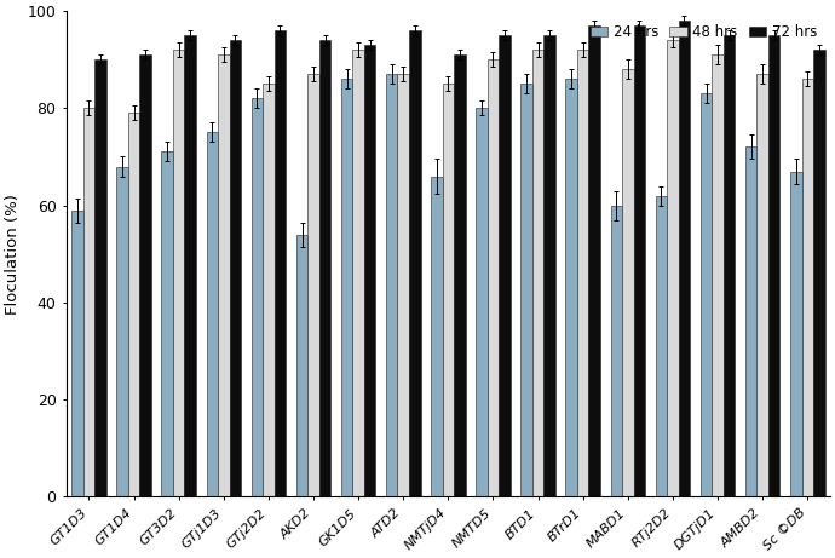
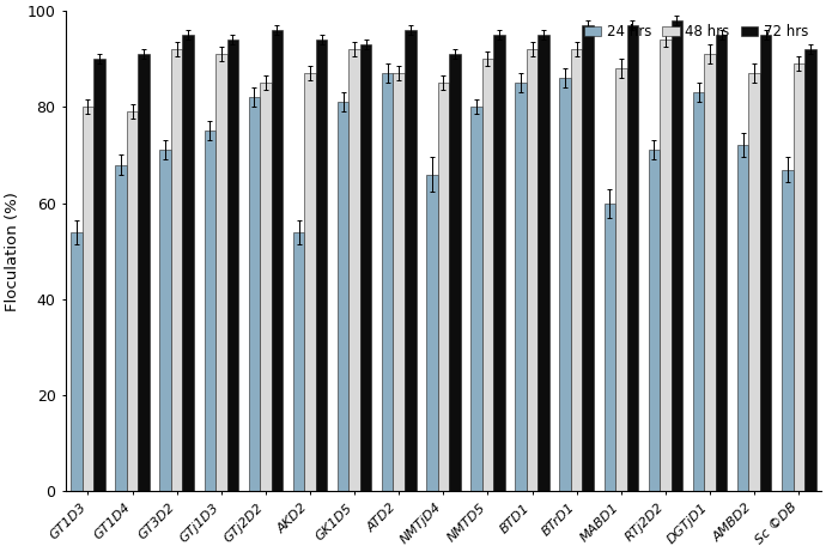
24 hrs/GT1D3: 59 -> 54
24 hrs/GK1D5: 86 -> 81
24 hrs/RTj2D2: 62 -> 71
48 hrs/Sc ©DB: 86 -> 89
